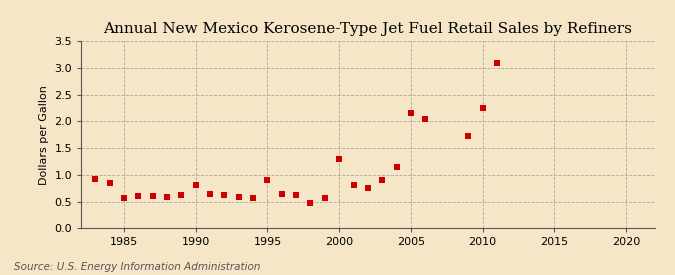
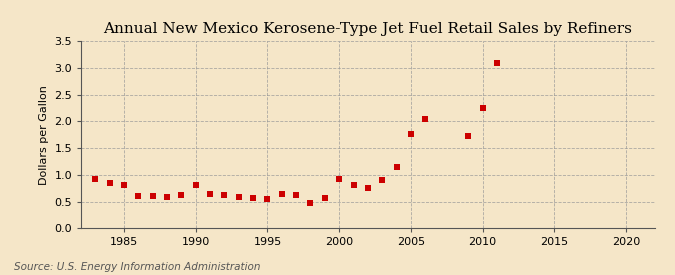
1985: 0.56 -> 0.81
1995: 0.90 -> 0.55
2000: 1.30 -> 0.93
2005: 2.16 -> 1.77
